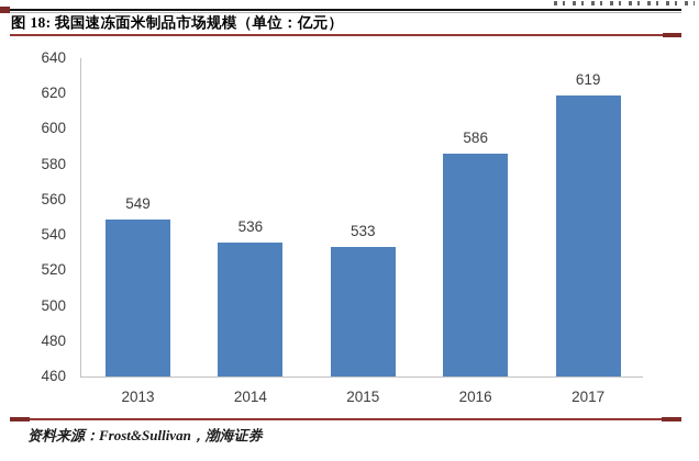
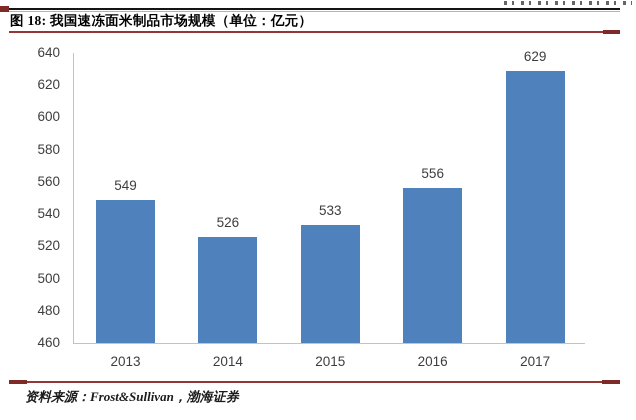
2014: 536 -> 526
2016: 586 -> 556
2017: 619 -> 629
